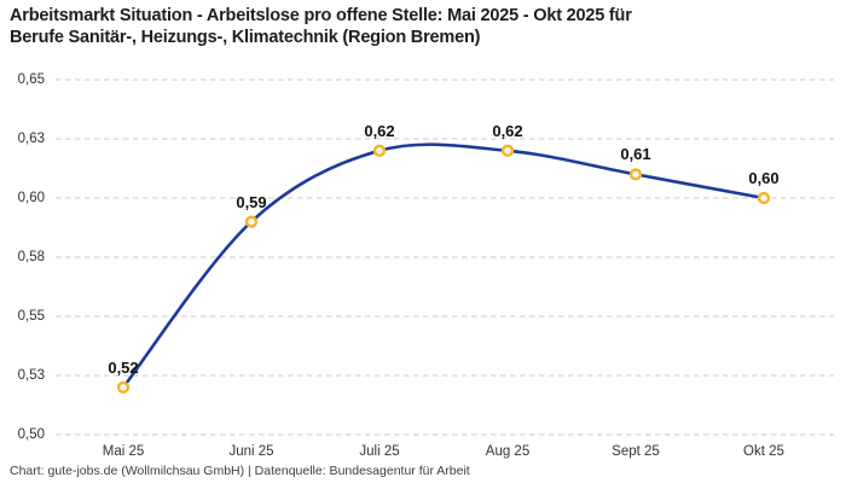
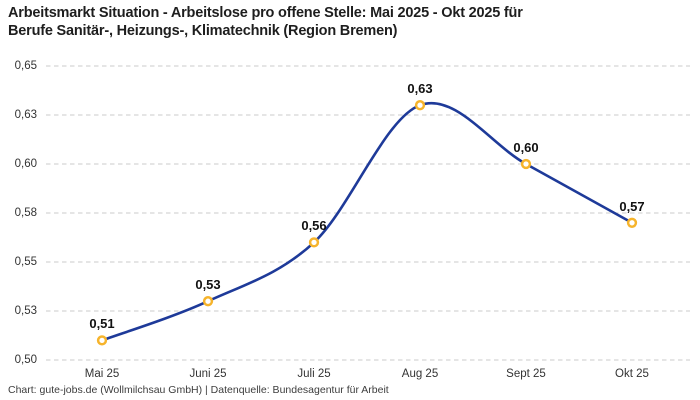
Mai 25: 0,52 -> 0,51
Juni 25: 0,59 -> 0,53
Juli 25: 0,62 -> 0,56
Aug 25: 0,62 -> 0,63
Sept 25: 0,61 -> 0,60
Okt 25: 0,60 -> 0,57
